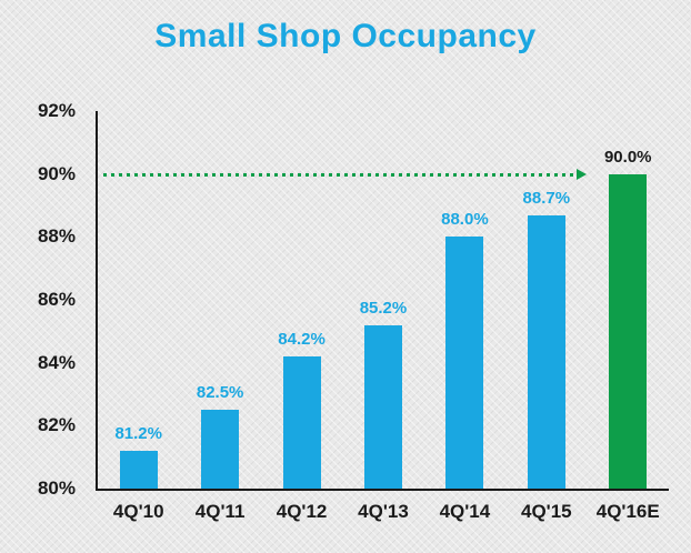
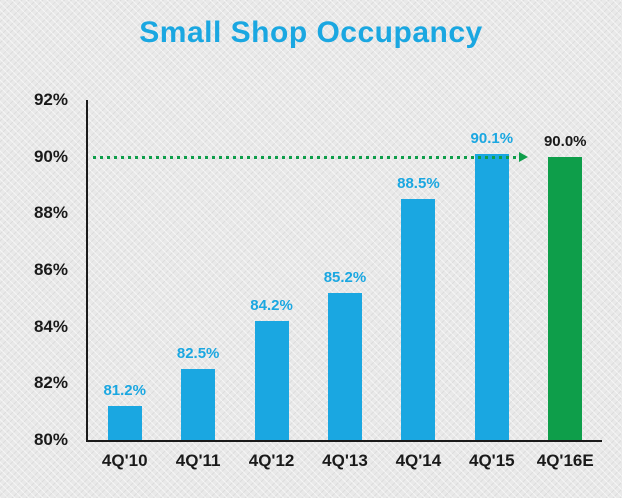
4Q'14: 88.0% -> 88.5%
4Q'15: 88.7% -> 90.1%
